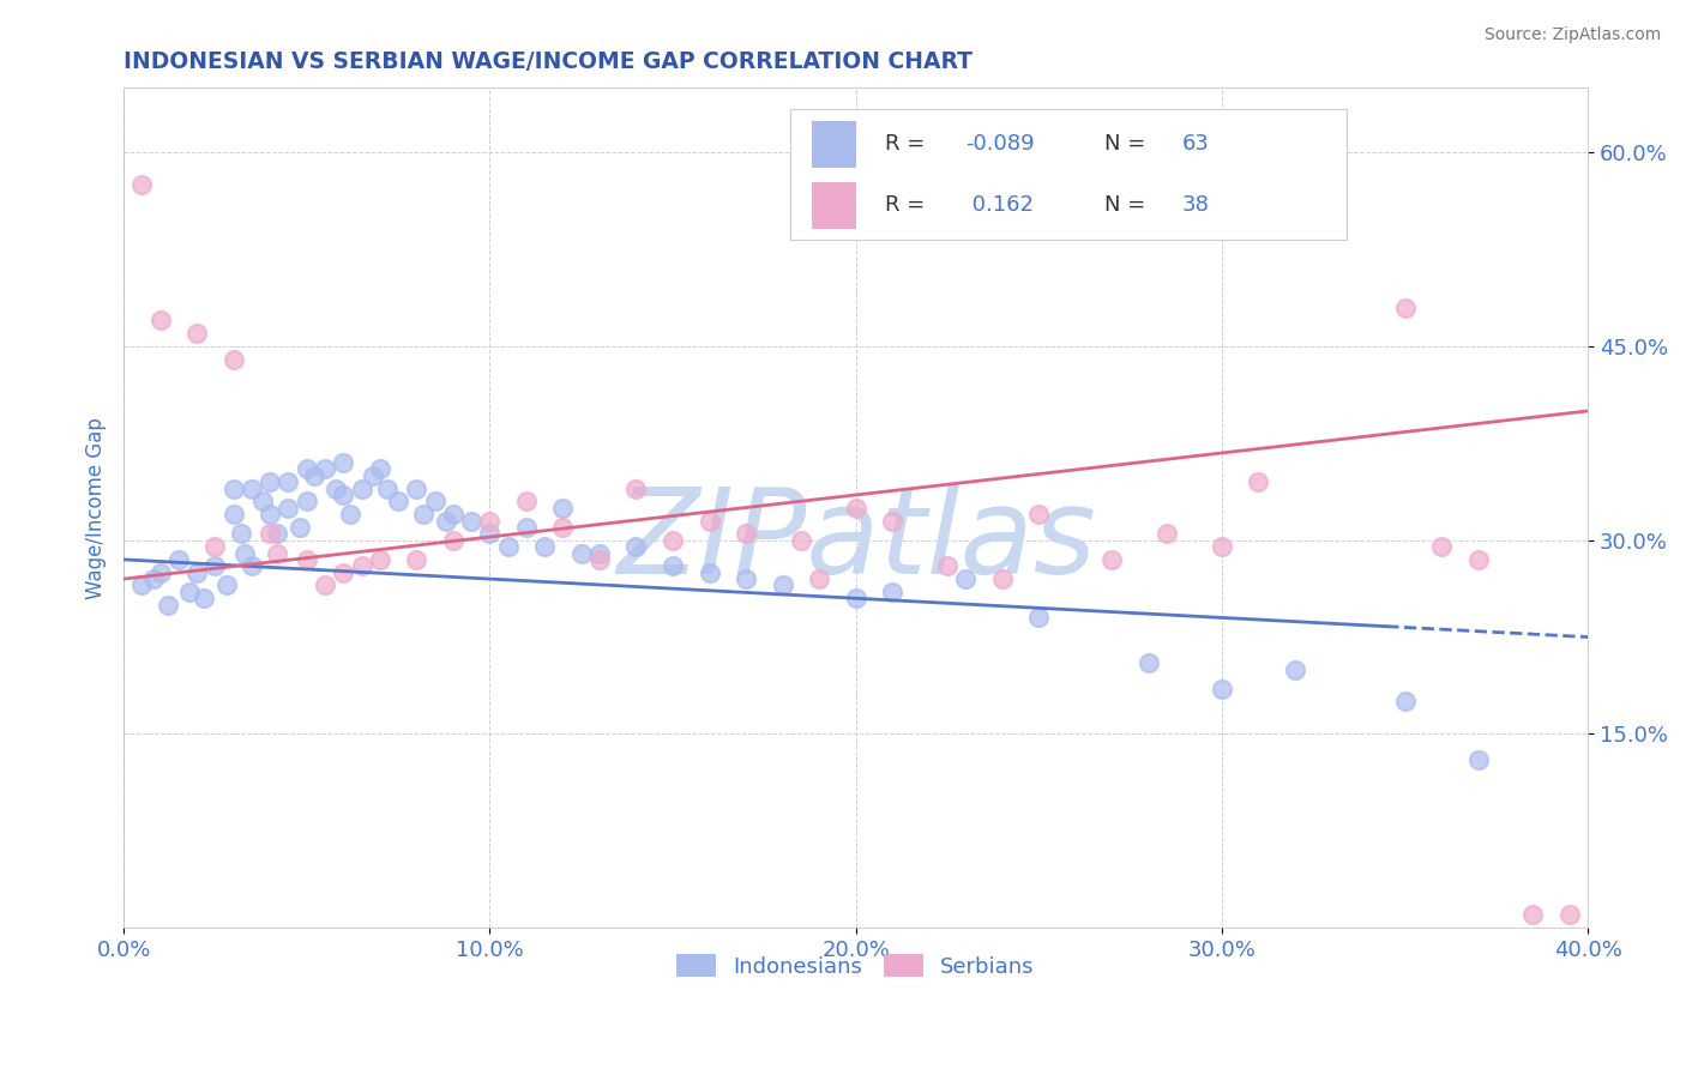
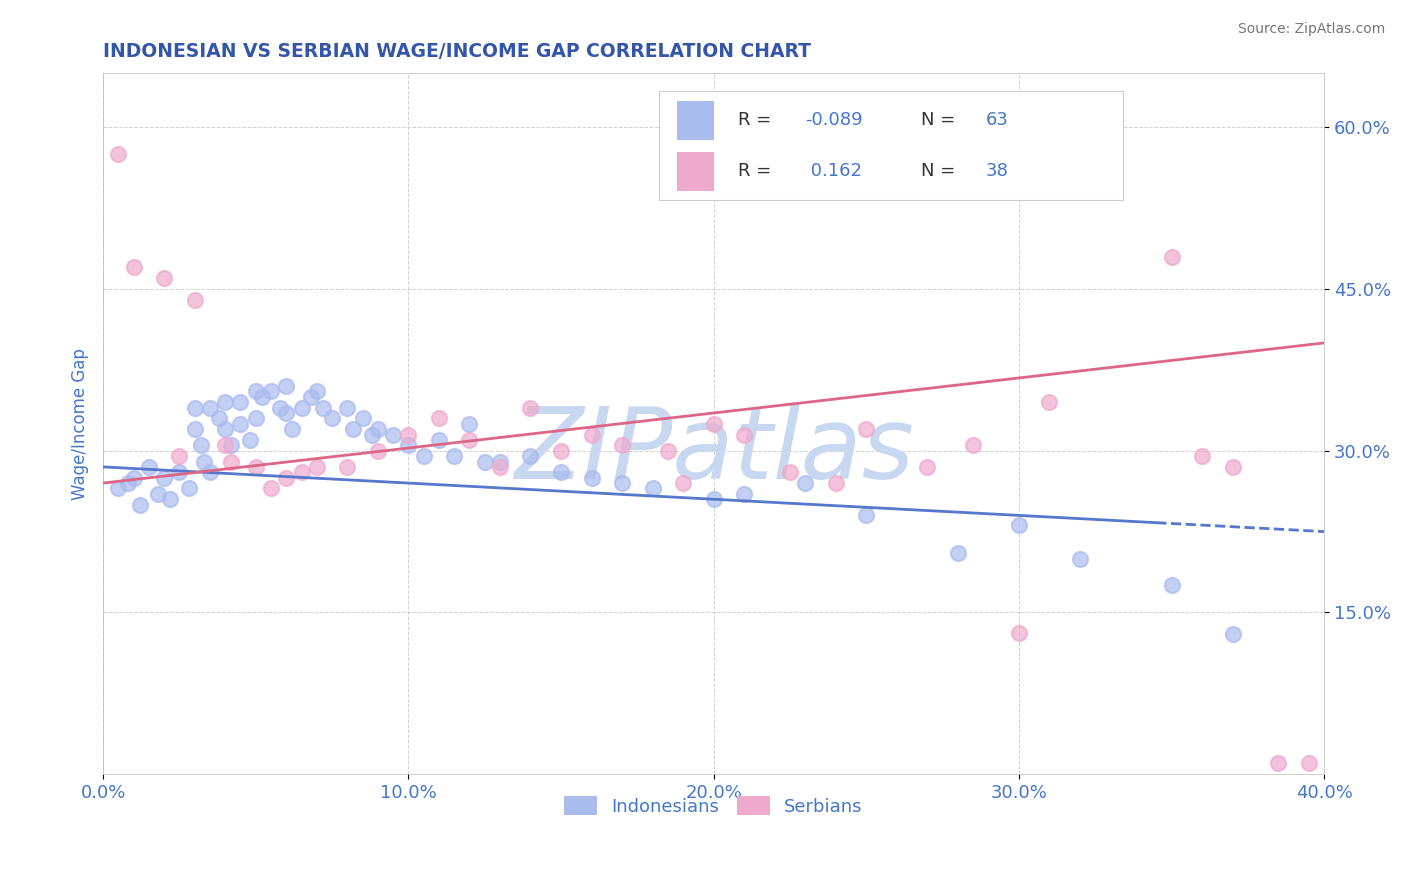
Indonesians/30.0%: 18.5% -> 23.1%
Serbians/30.0%: 29.5% -> 13.1%
